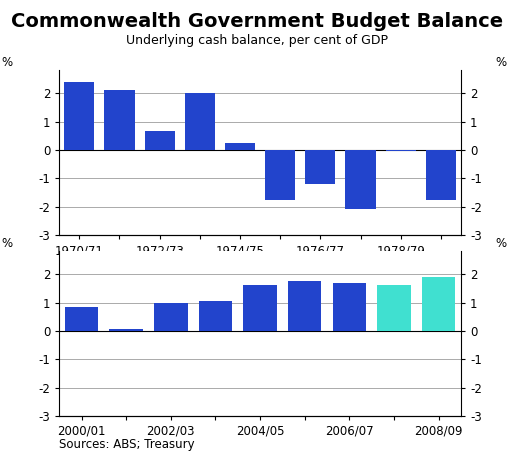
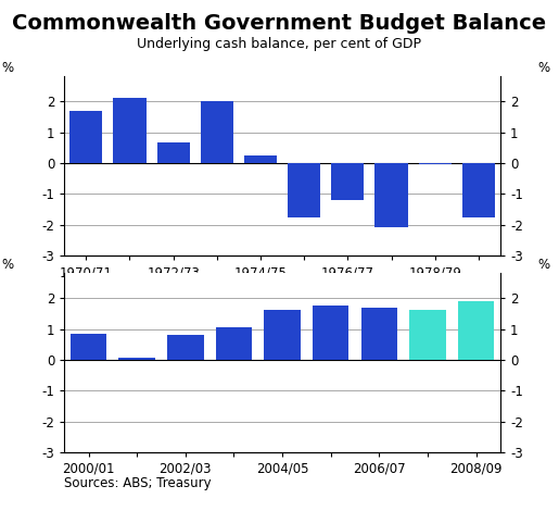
1970/71: 2.40 -> 1.70
2002/03: 1.00 -> 0.80
